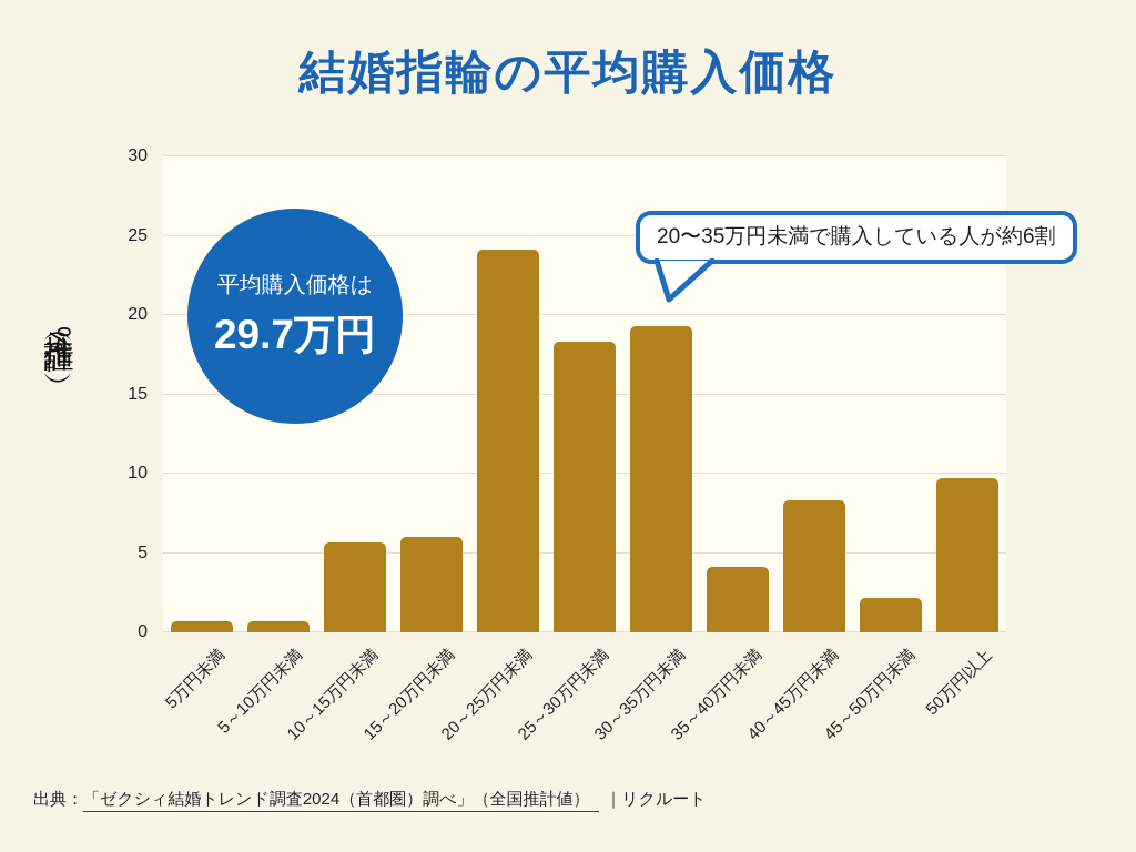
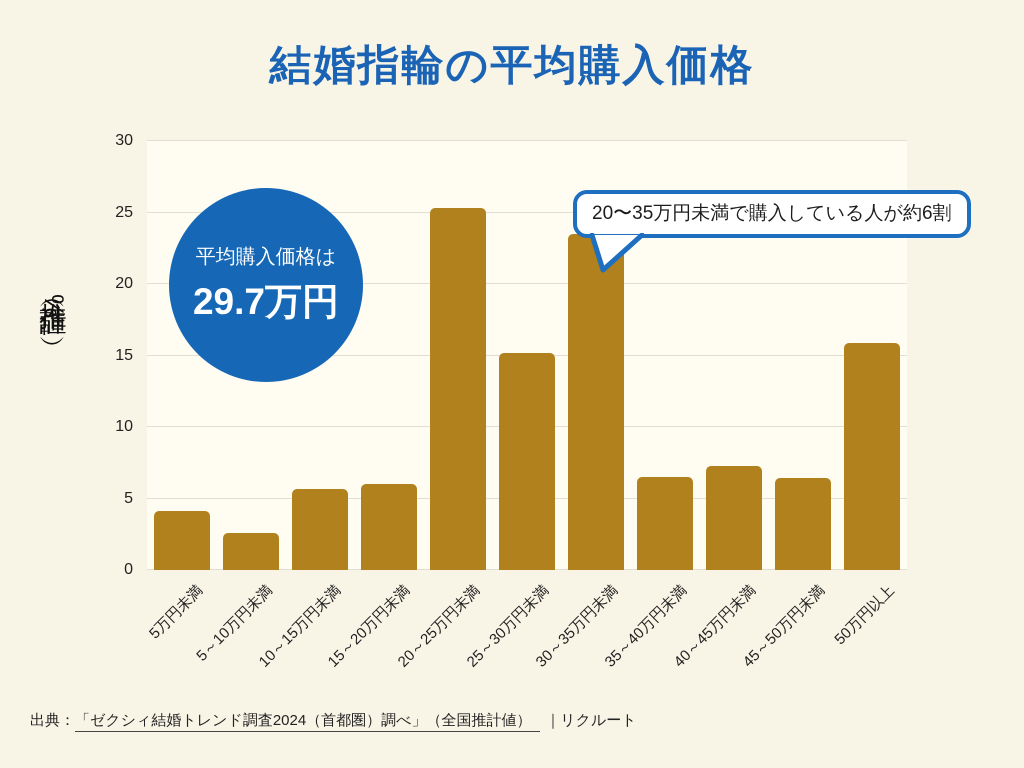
5万円未満: 0.7 -> 4.1
5～10万円未満: 0.7 -> 2.6
20～25万円未満: 24.1 -> 25.3
25～30万円未満: 18.3 -> 15.2
30～35万円未満: 19.3 -> 23.5
35～40万円未満: 4.1 -> 6.5
40～45万円未満: 8.3 -> 7.3
45～50万円未満: 2.2 -> 6.4
50万円以上: 9.7 -> 15.9
